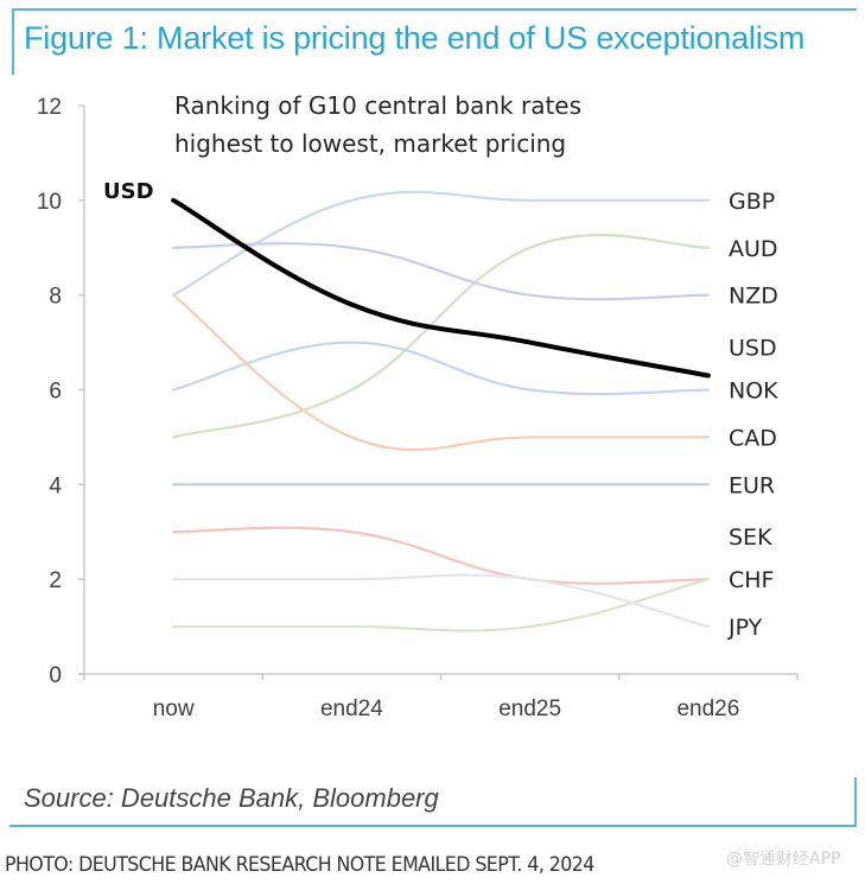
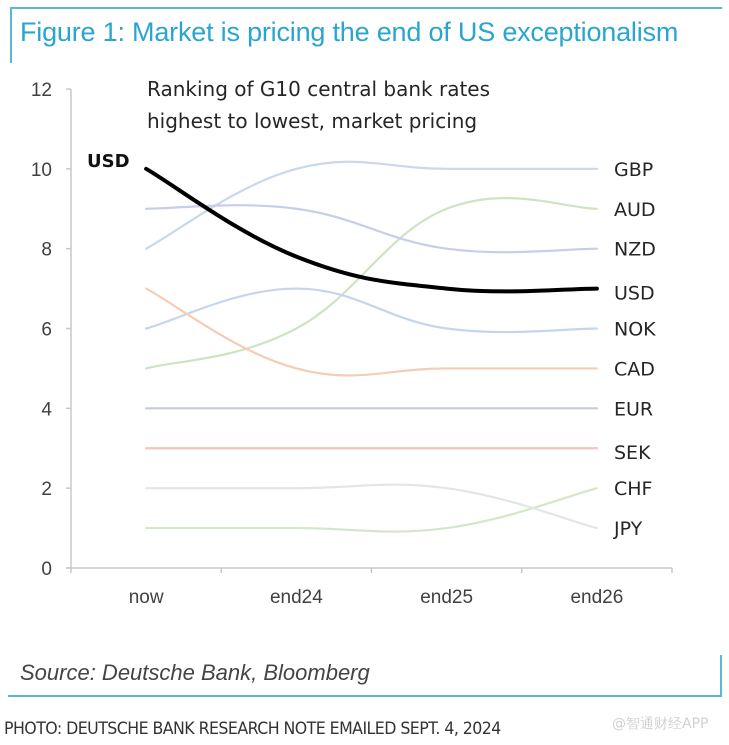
CAD/now: 8 -> 7
SEK/end25: 2 -> 3
USD/end26: 6.3 -> 7.0
SEK/end26: 2 -> 3
